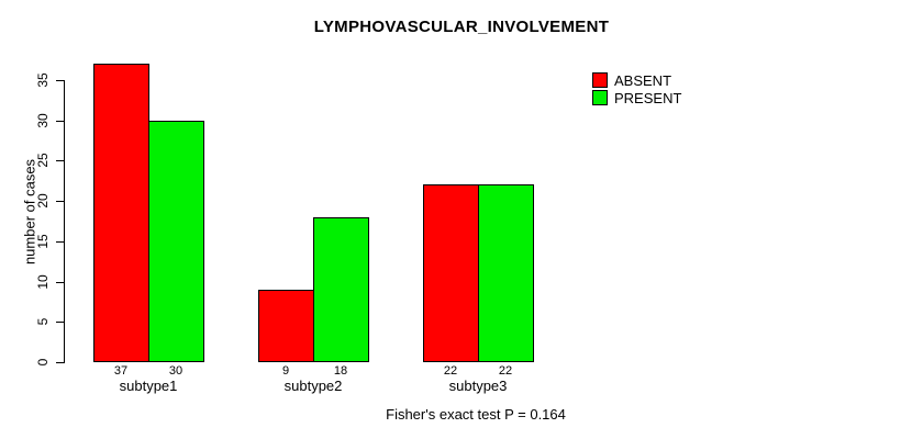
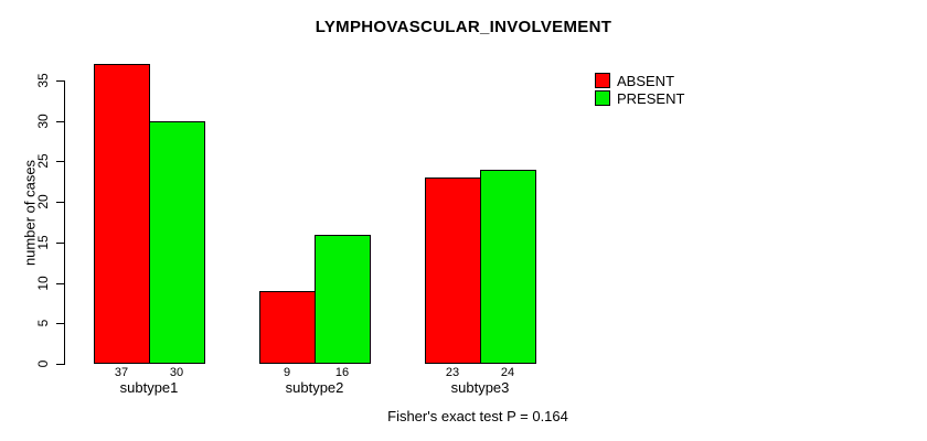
PRESENT/subtype2: 18 -> 16
ABSENT/subtype3: 22 -> 23
PRESENT/subtype3: 22 -> 24
